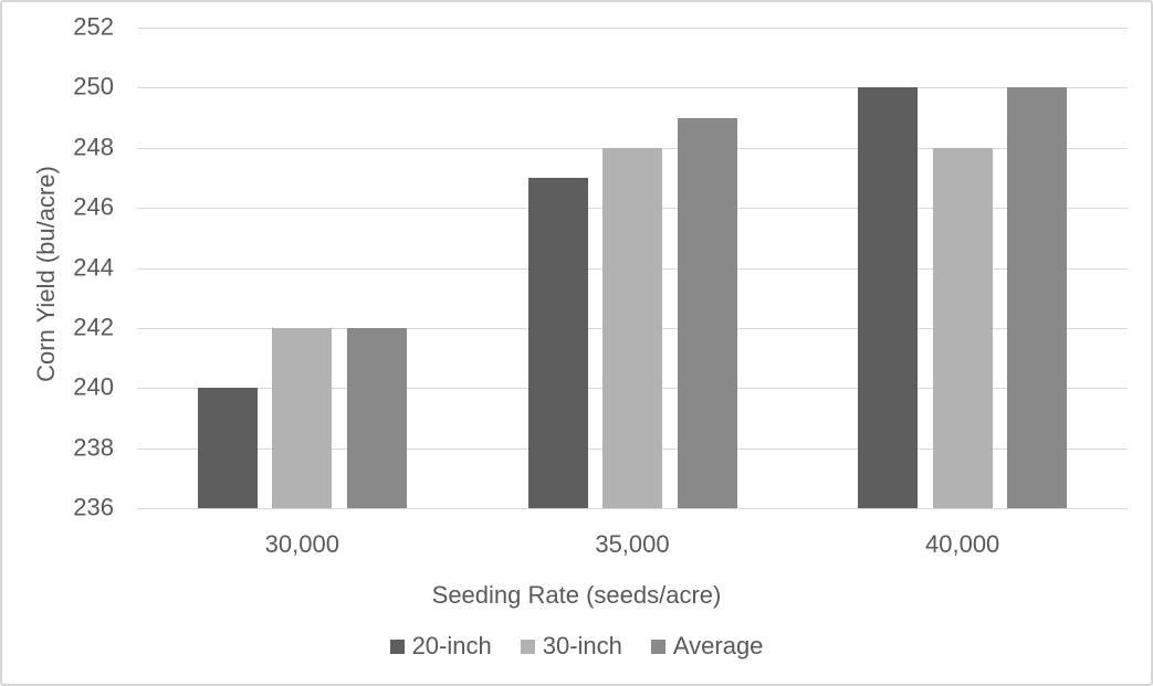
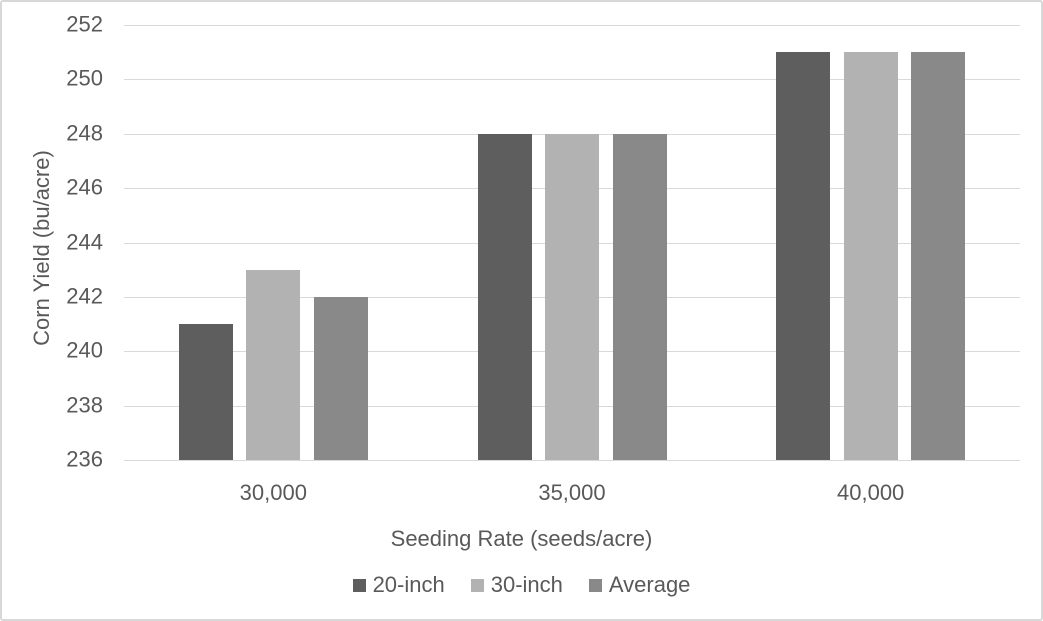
20-inch/30,000: 240 -> 241
30-inch/30,000: 242 -> 243
20-inch/35,000: 247 -> 248
Average/35,000: 249 -> 248
20-inch/40,000: 250 -> 251
30-inch/40,000: 248 -> 251
Average/40,000: 250 -> 251
